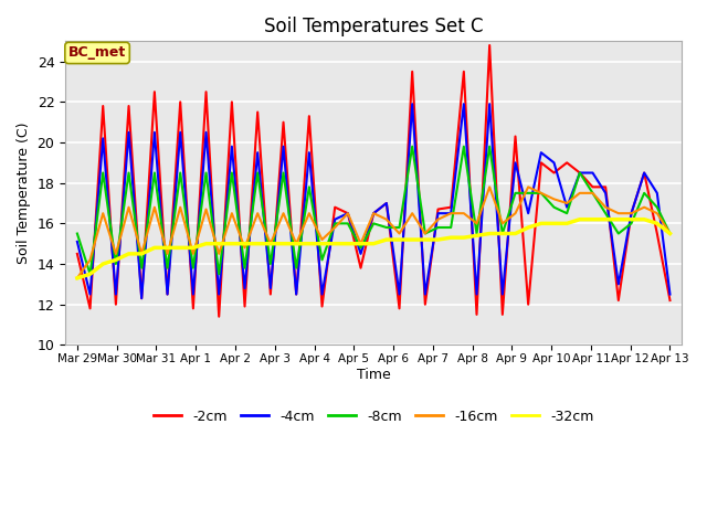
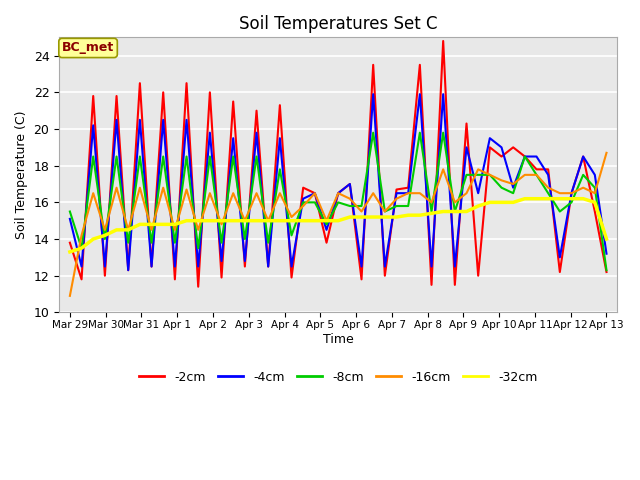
-2cm/Mar 29: 14.5 -> 13.8
-16cm/Mar 29: 13.3 -> 10.9
-4cm/Apr 13: 12.5 -> 13.2
-8cm/Apr 13: 15.5 -> 12.3
-16cm/Apr 13: 15.5 -> 18.7
-32cm/Apr 13: 15.5 -> 14.0
